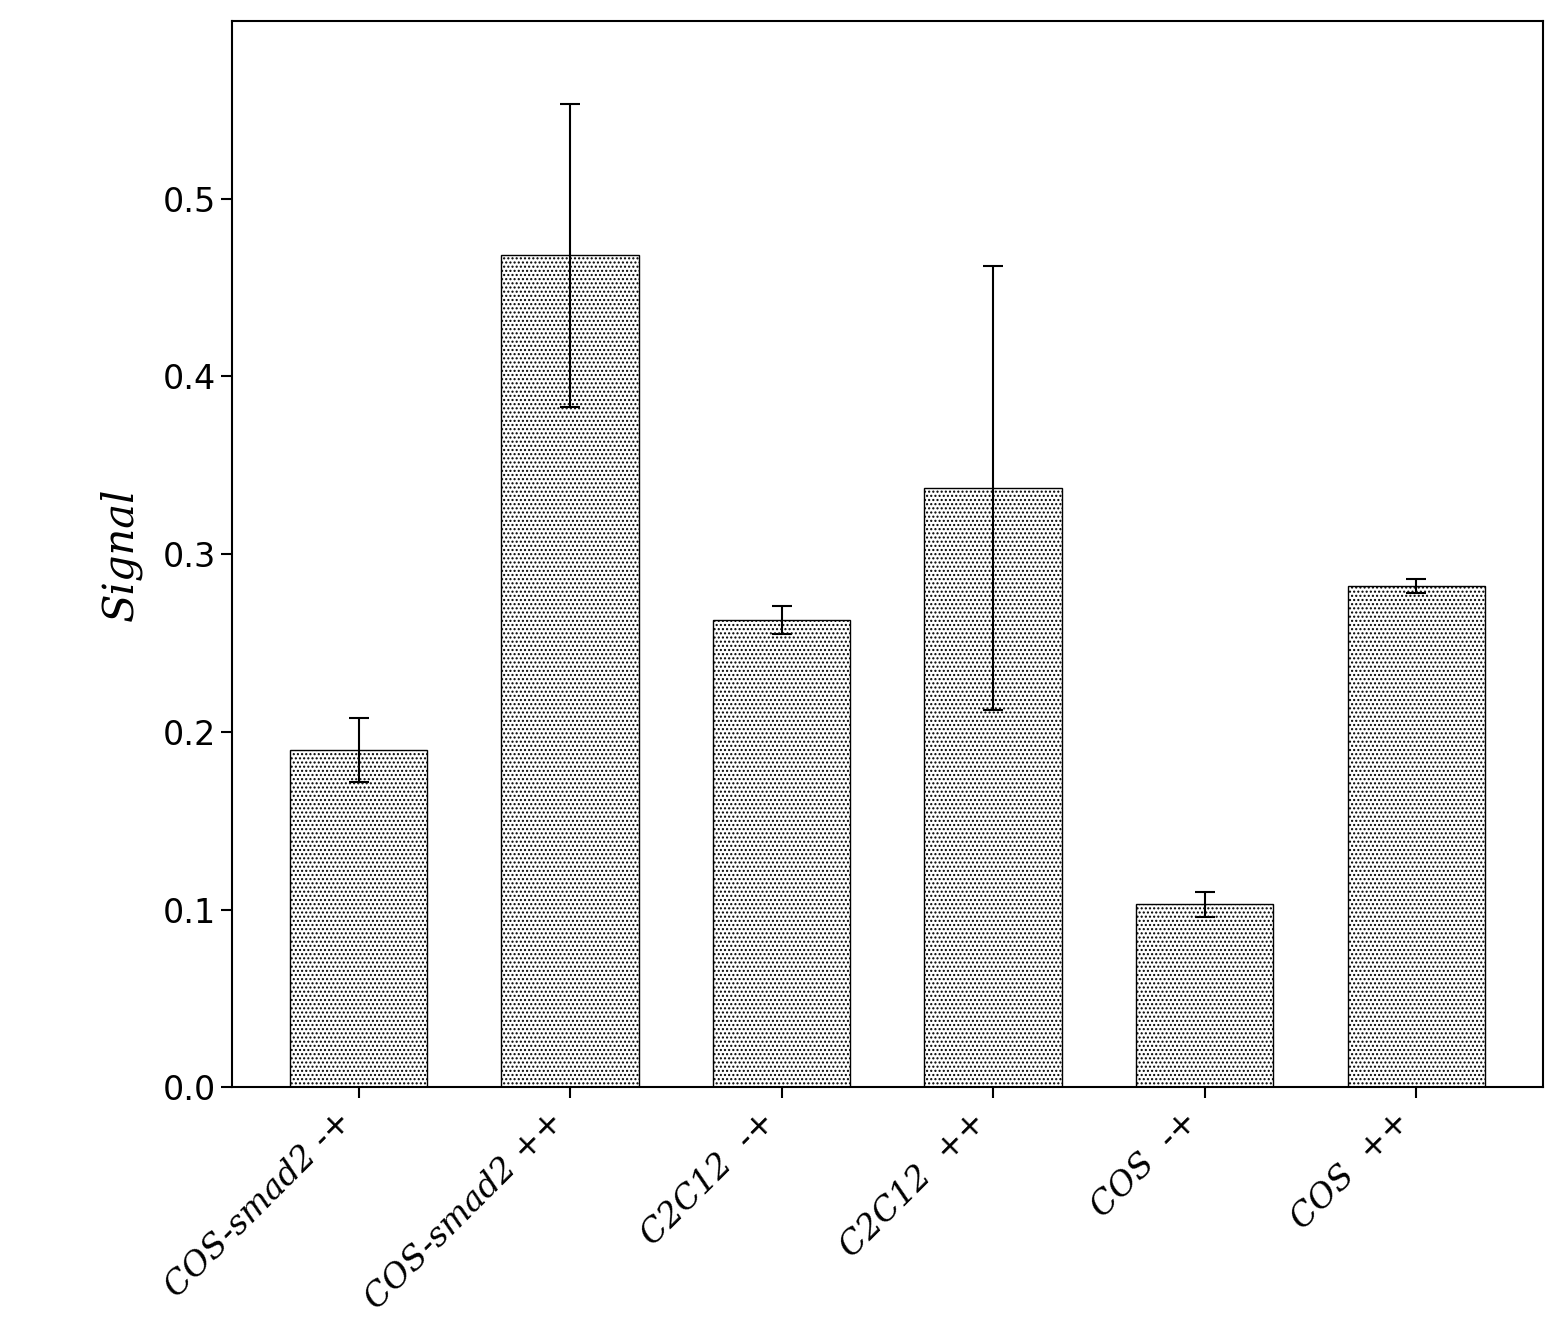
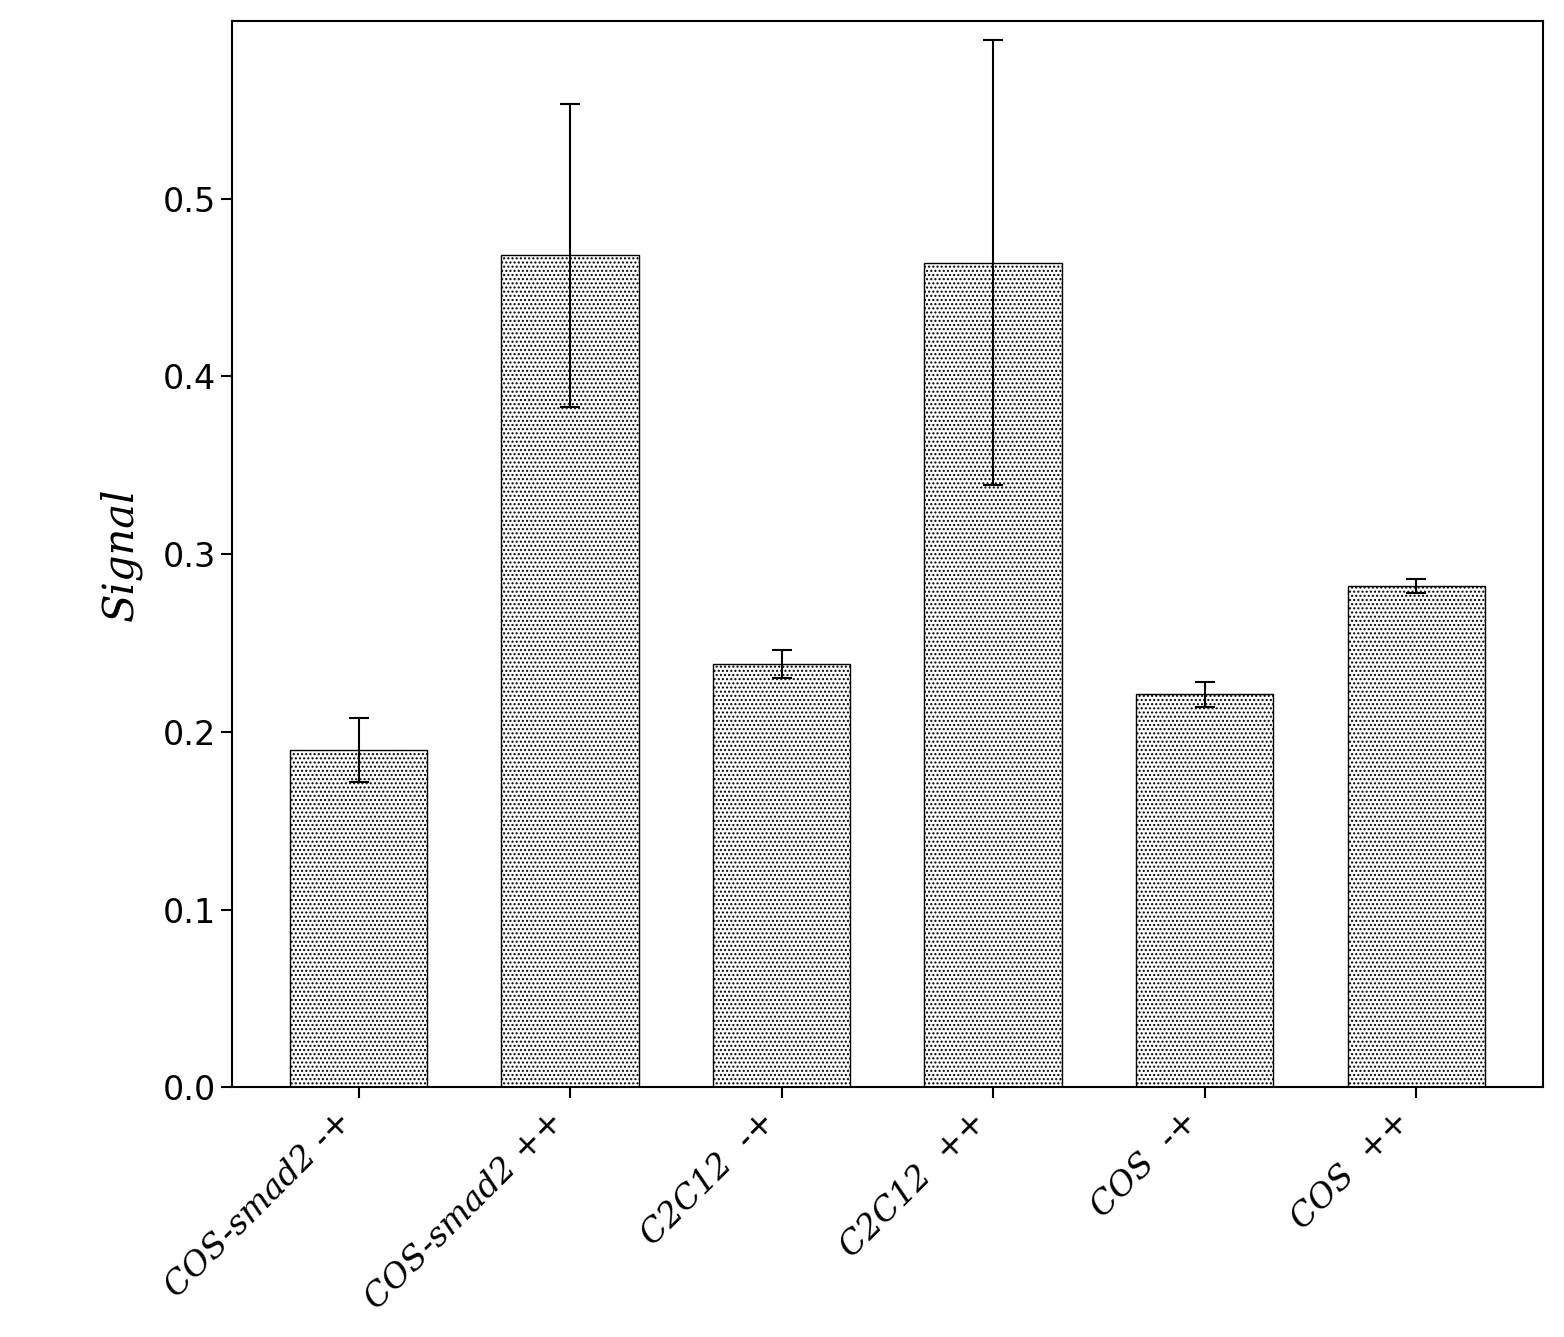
C2C12 -+: 0.263 -> 0.238
C2C12 ++: 0.337 -> 0.464
COS -+: 0.103 -> 0.221
